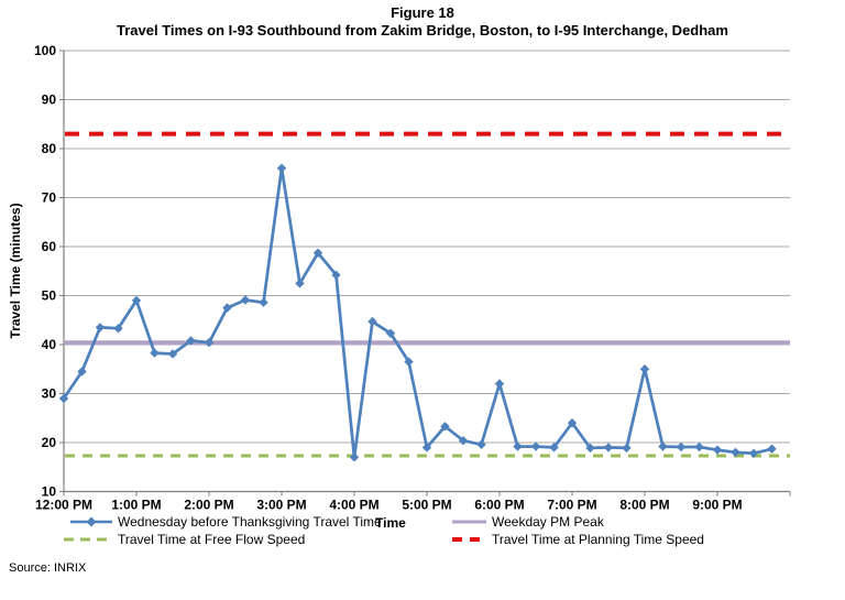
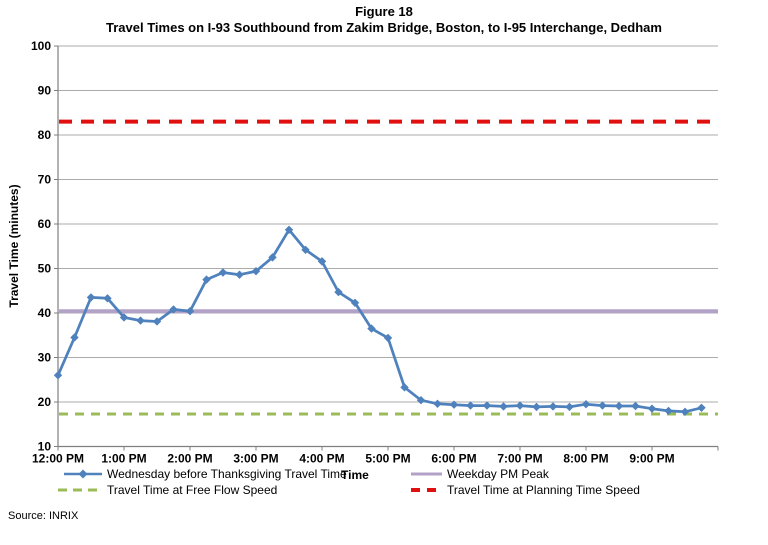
12:00 PM: 29 -> 26
1:00 PM: 49 -> 39
3:00 PM: 76 -> 49
4:00 PM: 17 -> 52
5:00 PM: 19 -> 34
6:00 PM: 32 -> 19
7:00 PM: 24 -> 19
8:00 PM: 35 -> 20
